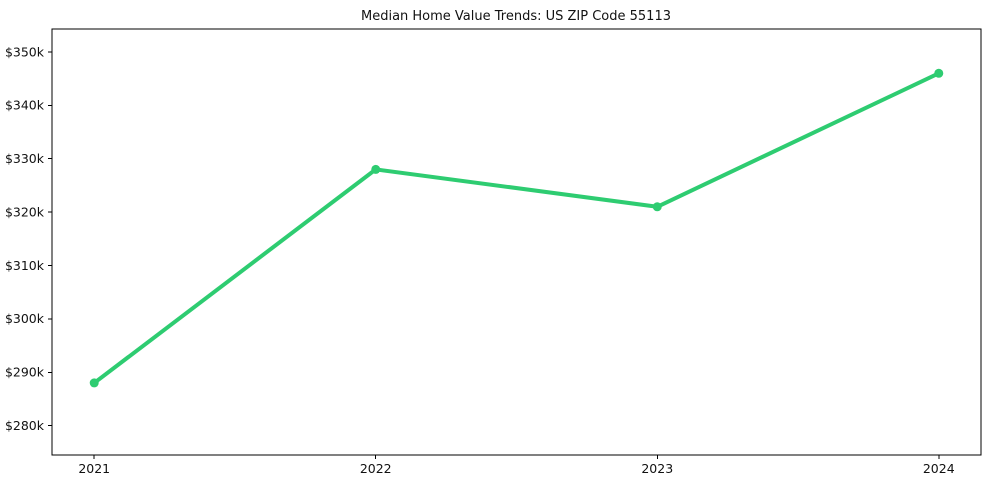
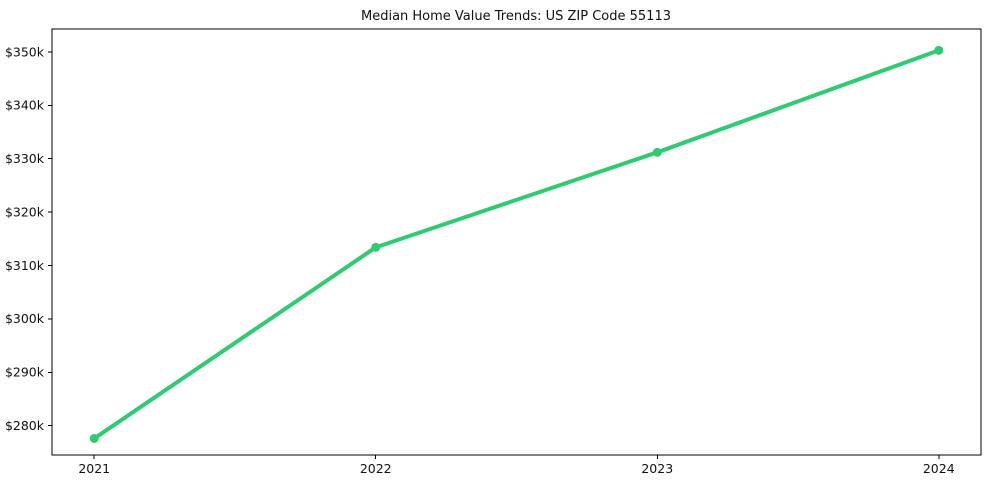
2021: $288k -> $278k
2022: $328k -> $313k
2023: $321k -> $331k
2024: $346k -> $350k
